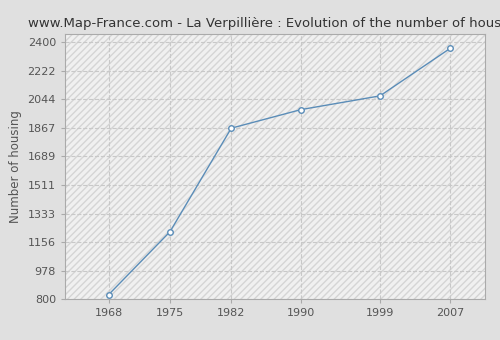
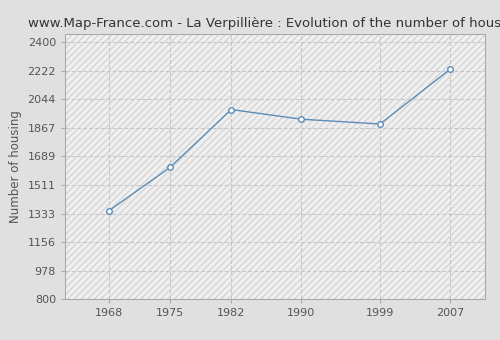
1968: 830 -> 1350
1975: 1220 -> 1620
1982: 1860 -> 1980
1990: 1980 -> 1920
1999: 2060 -> 1890
2007: 2360 -> 2230
